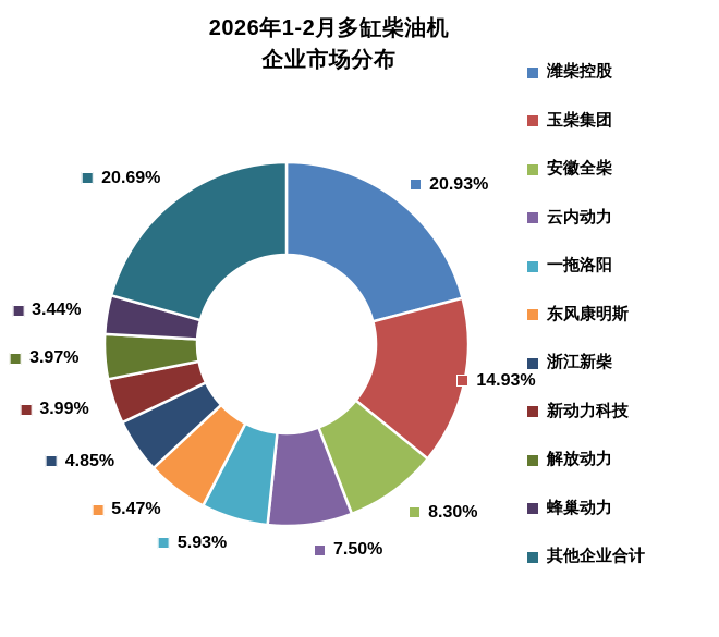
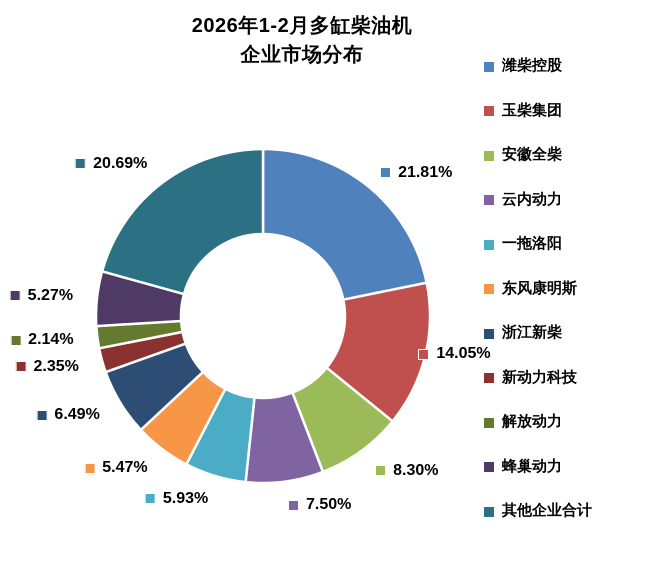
潍柴控股: 20.93% -> 21.81%
玉柴集团: 14.93% -> 14.05%
浙江新柴: 4.85% -> 6.49%
新动力科技: 3.99% -> 2.35%
解放动力: 3.97% -> 2.14%
蜂巢动力: 3.44% -> 5.27%
